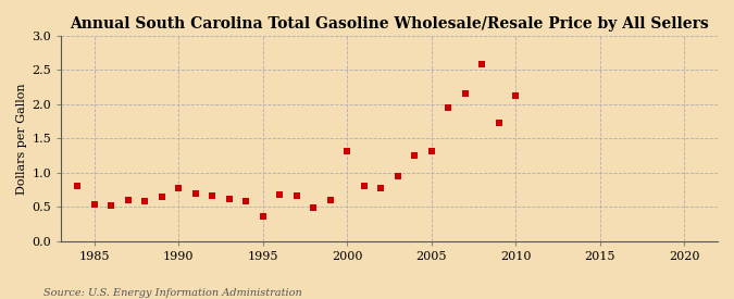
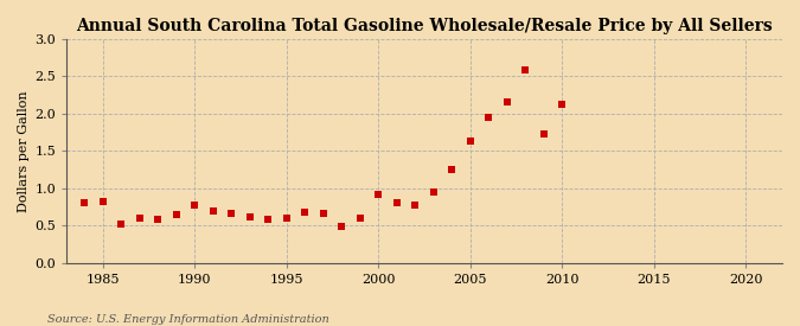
1985: 0.54 -> 0.82
1995: 0.36 -> 0.60
2000: 1.32 -> 0.92
2005: 1.32 -> 1.63
